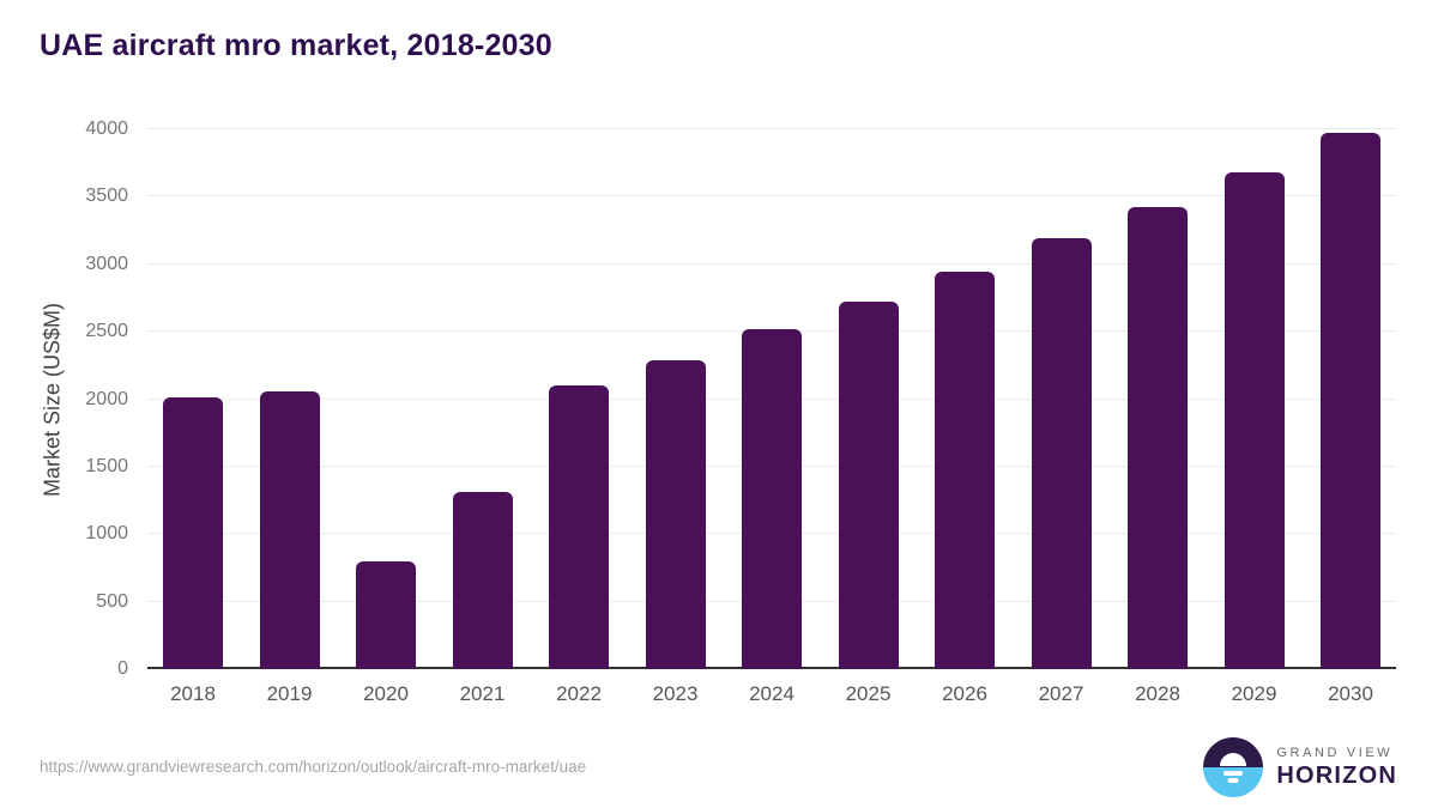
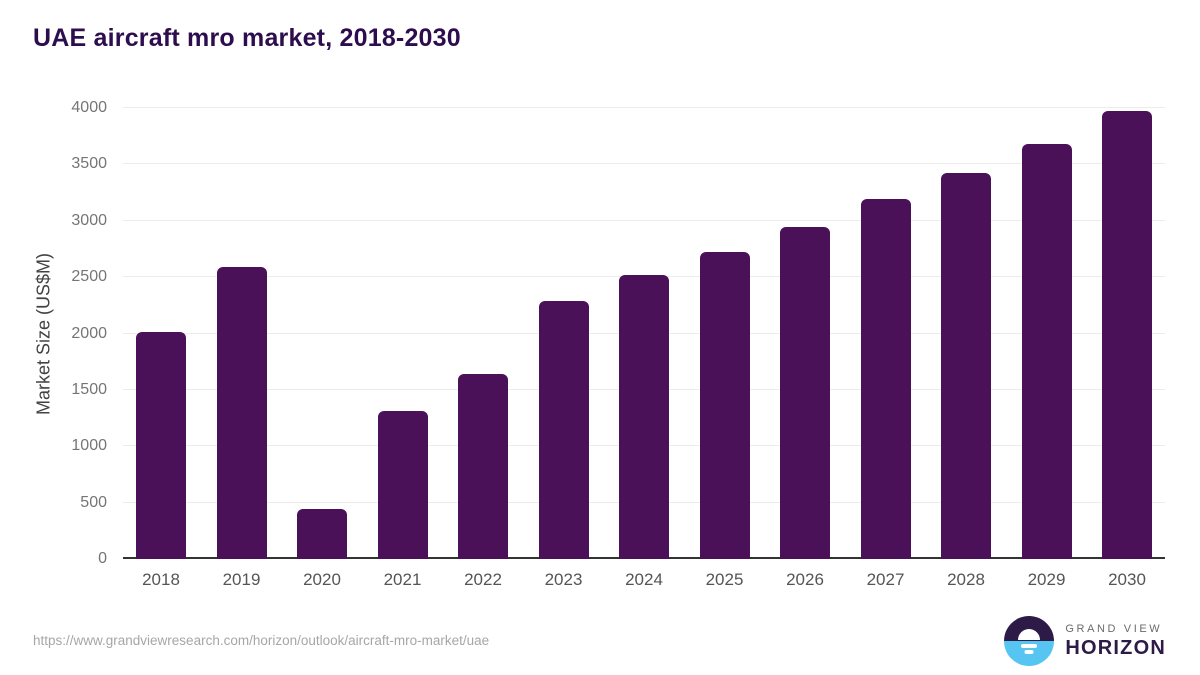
2019: 2060 -> 2590
2020: 800 -> 440
2022: 2100 -> 1640
